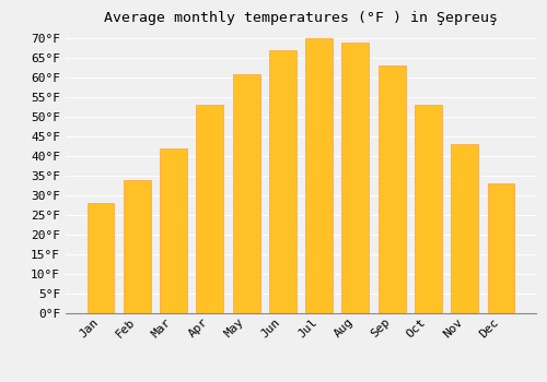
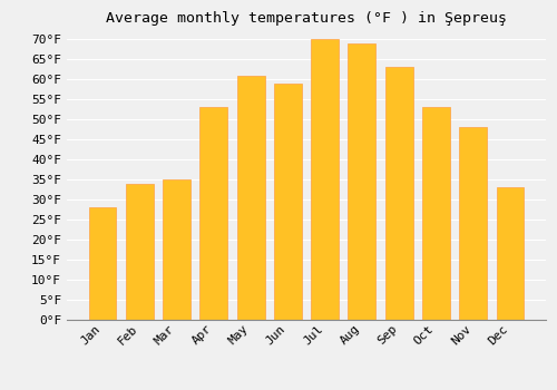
Mar: 42°F -> 35°F
Jun: 67°F -> 59°F
Nov: 43°F -> 48°F
